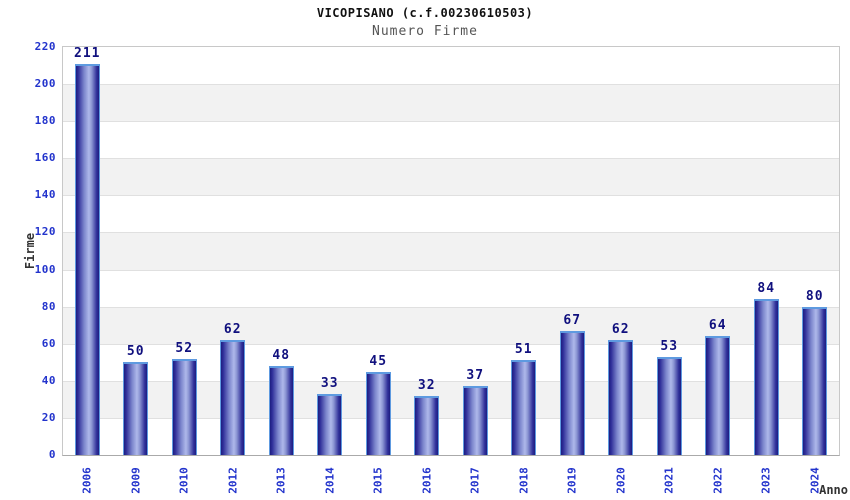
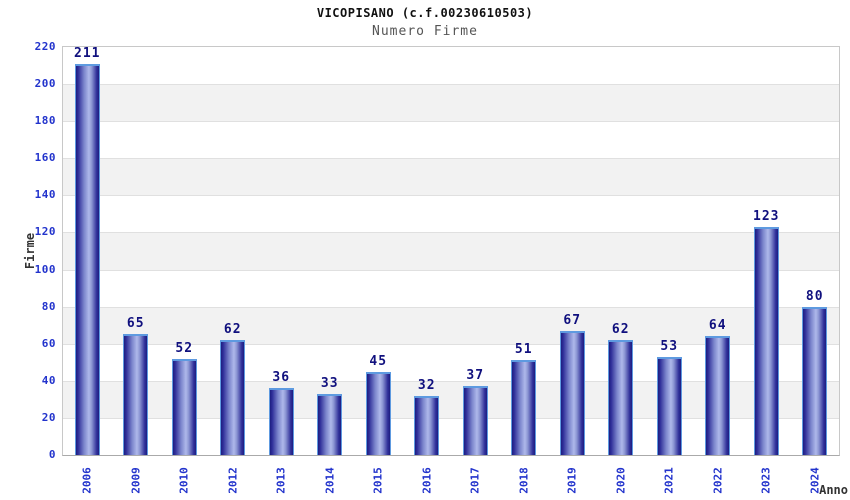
2009: 50 -> 65
2013: 48 -> 36
2023: 84 -> 123
